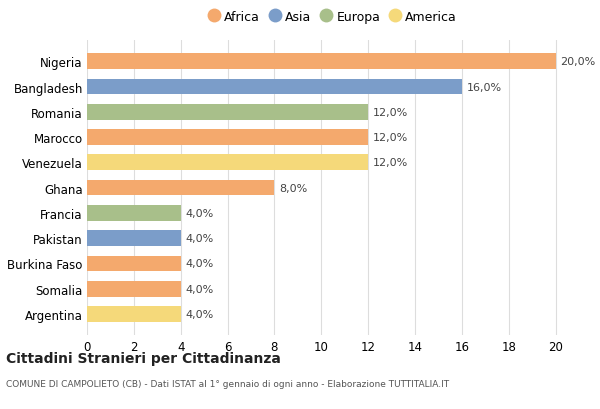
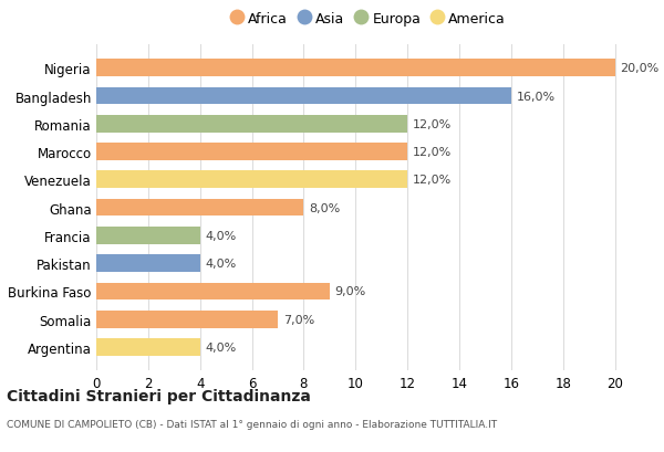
Burkina Faso: 4,0% -> 9,0%
Somalia: 4,0% -> 7,0%
